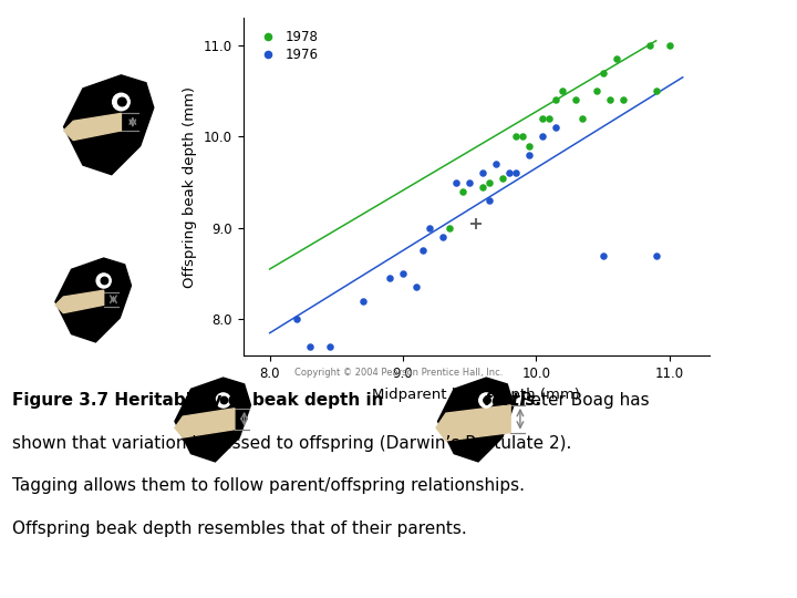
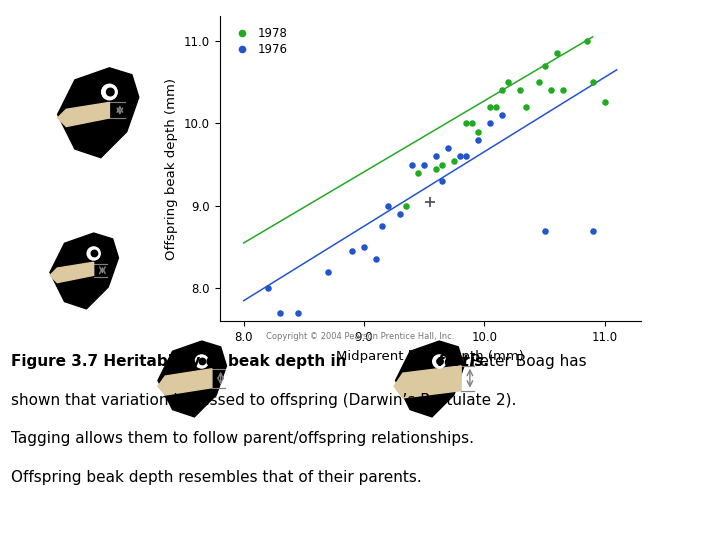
1978/11.0: 11.00 -> 10.26
